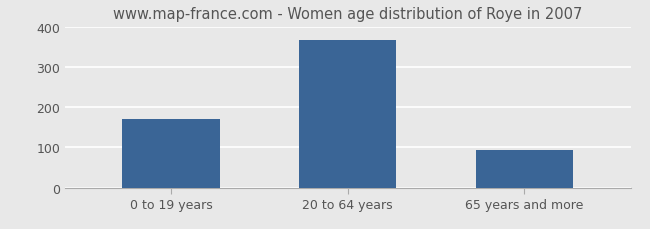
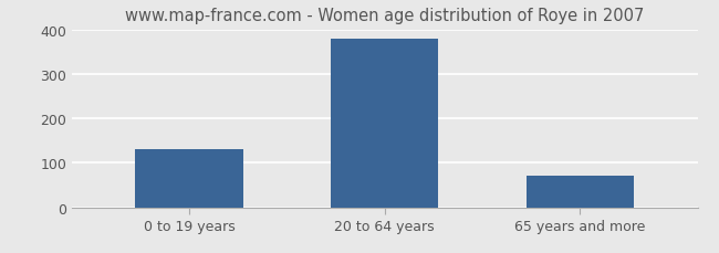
0 to 19 years: 170 -> 130
20 to 64 years: 367 -> 380
65 years and more: 93 -> 70
